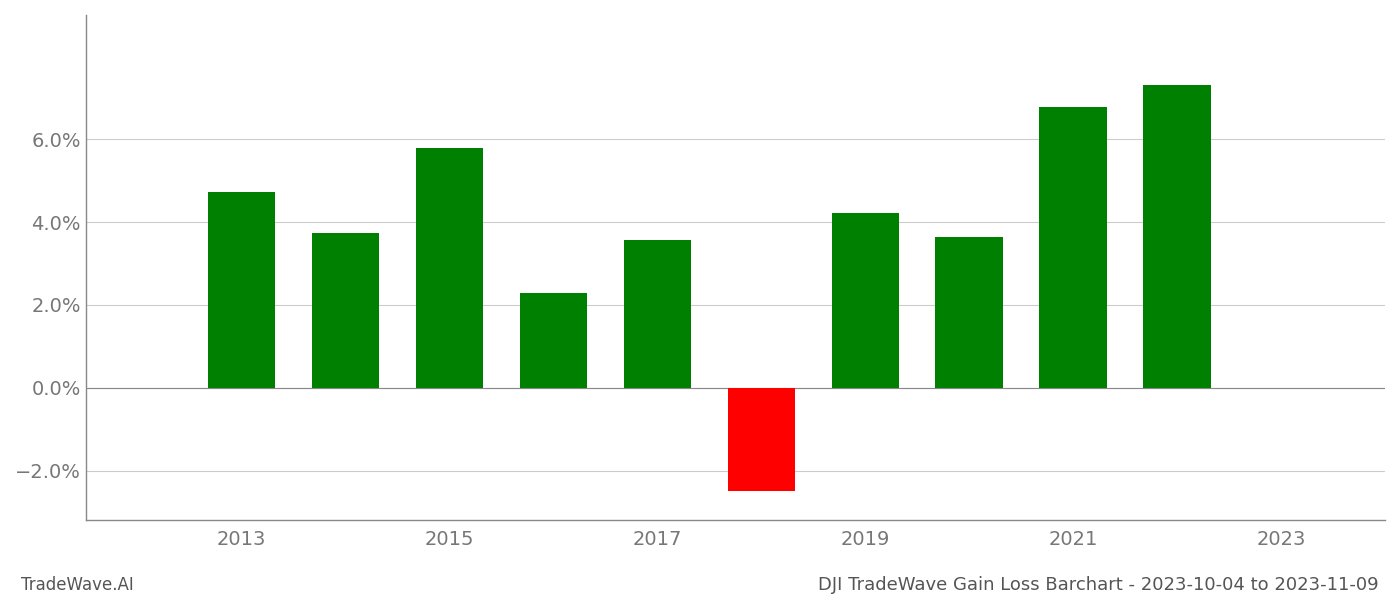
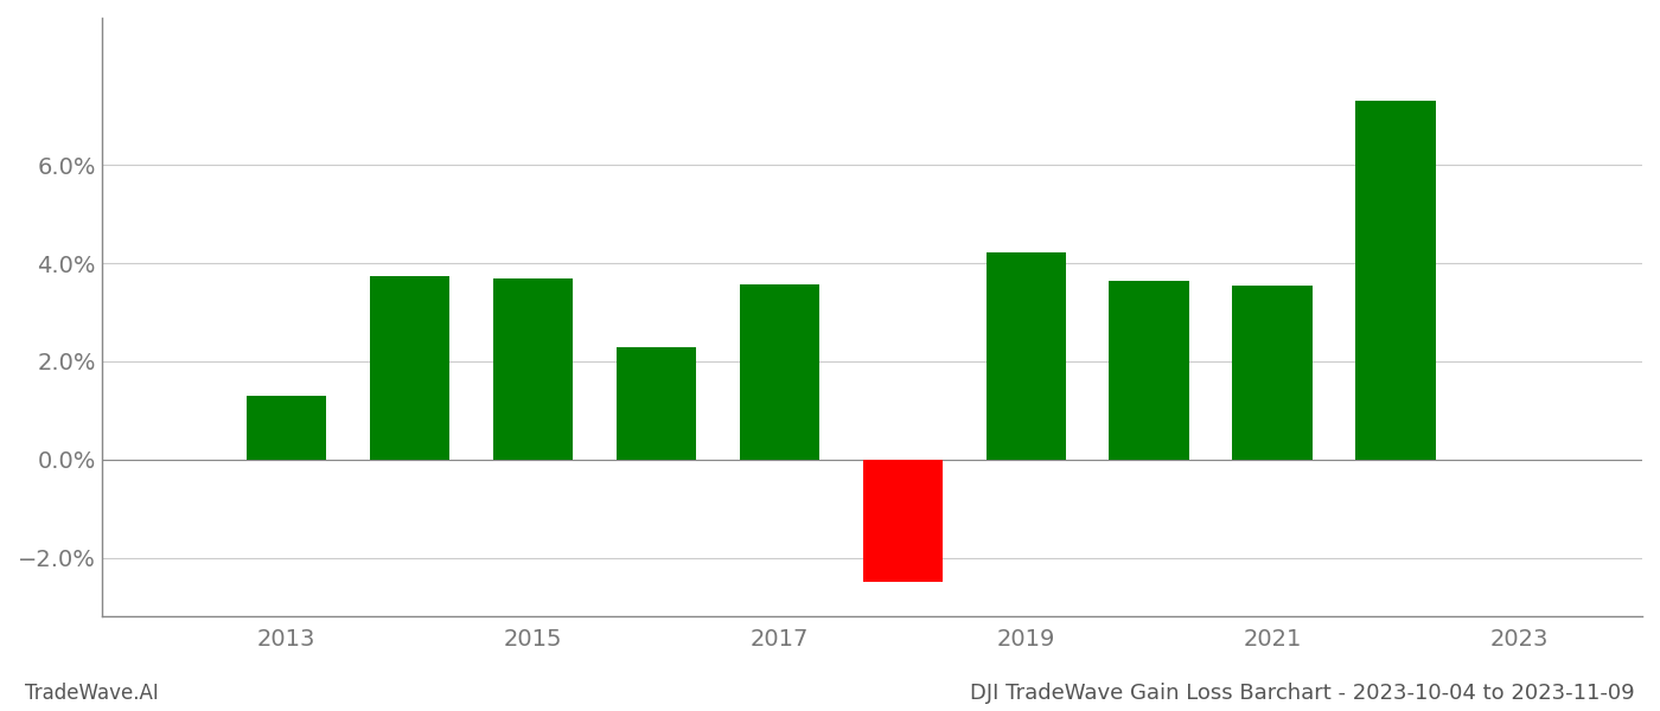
2013: 4.72% -> 1.30%
2015: 5.78% -> 3.70%
2021: 6.78% -> 3.55%
